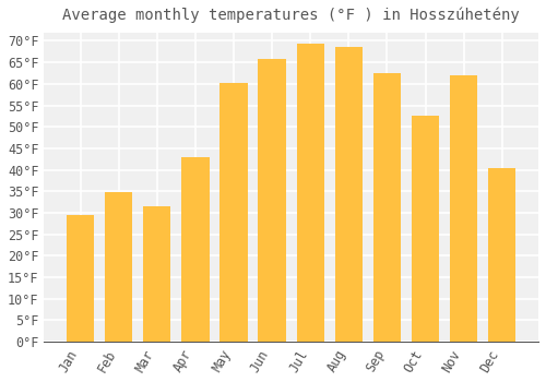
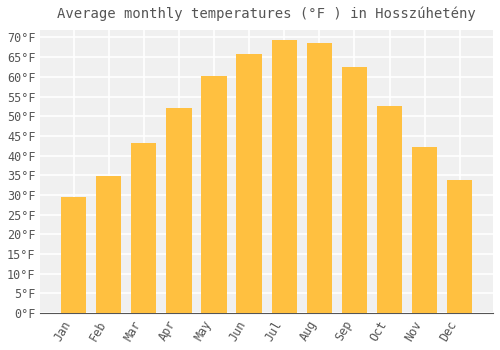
Mar: 31.5°F -> 43.3°F
Apr: 43.0°F -> 52.0°F
Nov: 62.0°F -> 42.1°F
Dec: 40.5°F -> 33.8°F
